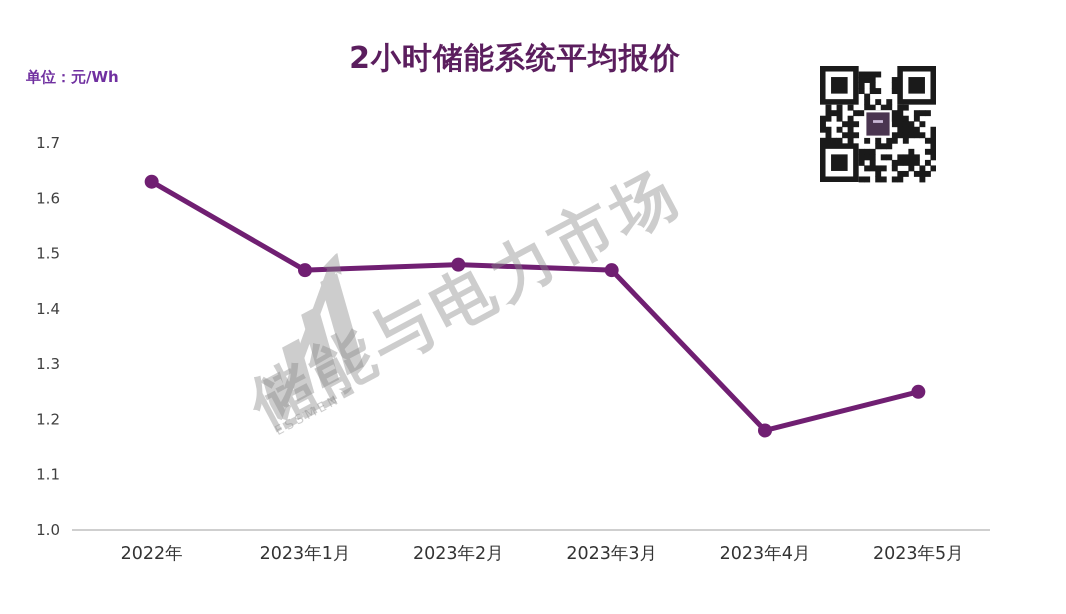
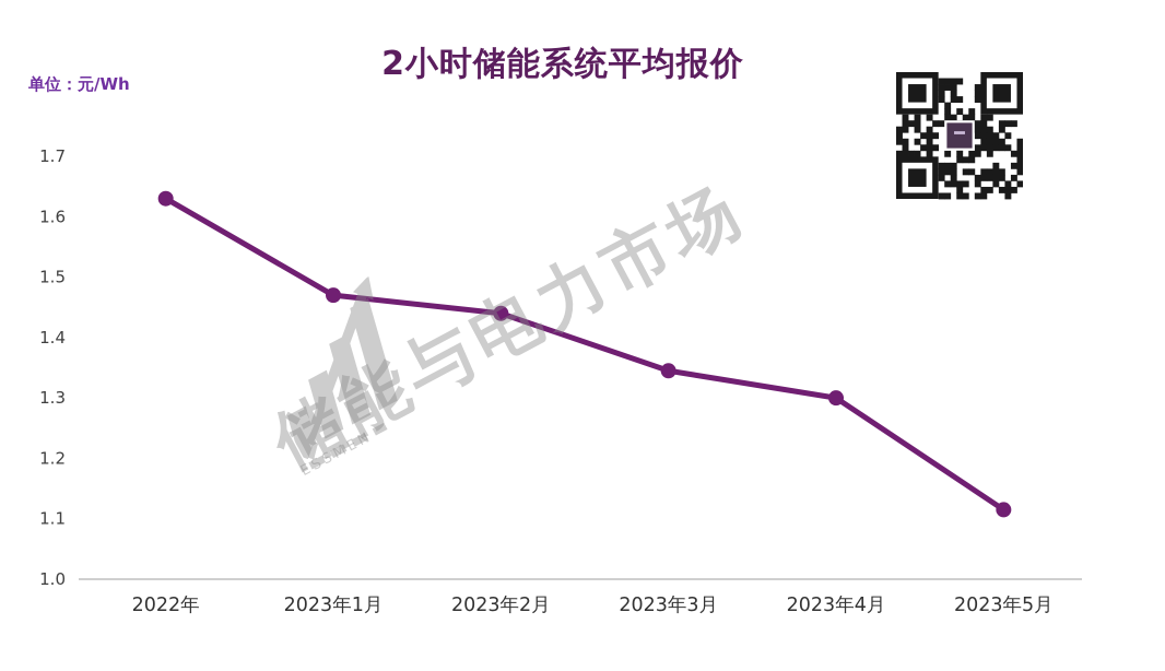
2023年2月: 1.48 -> 1.44
2023年3月: 1.47 -> 1.34
2023年4月: 1.18 -> 1.30
2023年5月: 1.25 -> 1.11
